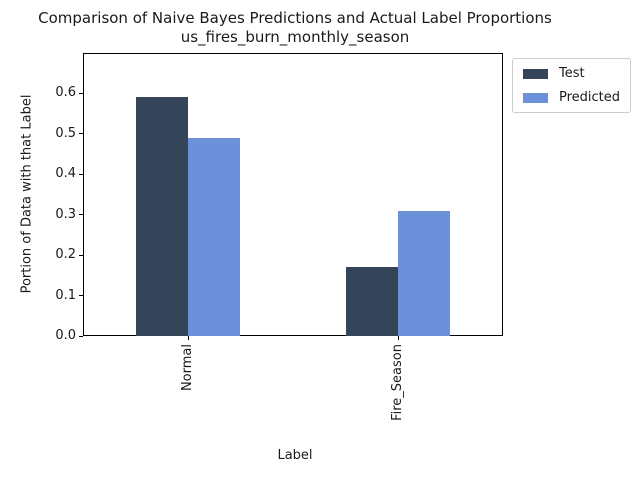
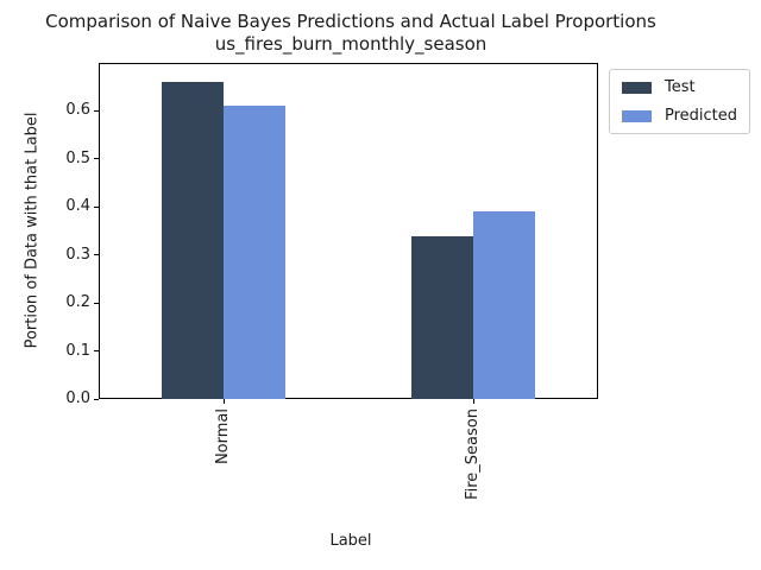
Test/Normal: 0.59 -> 0.66
Predicted/Normal: 0.49 -> 0.61
Test/Fire_Season: 0.17 -> 0.34
Predicted/Fire_Season: 0.31 -> 0.39
